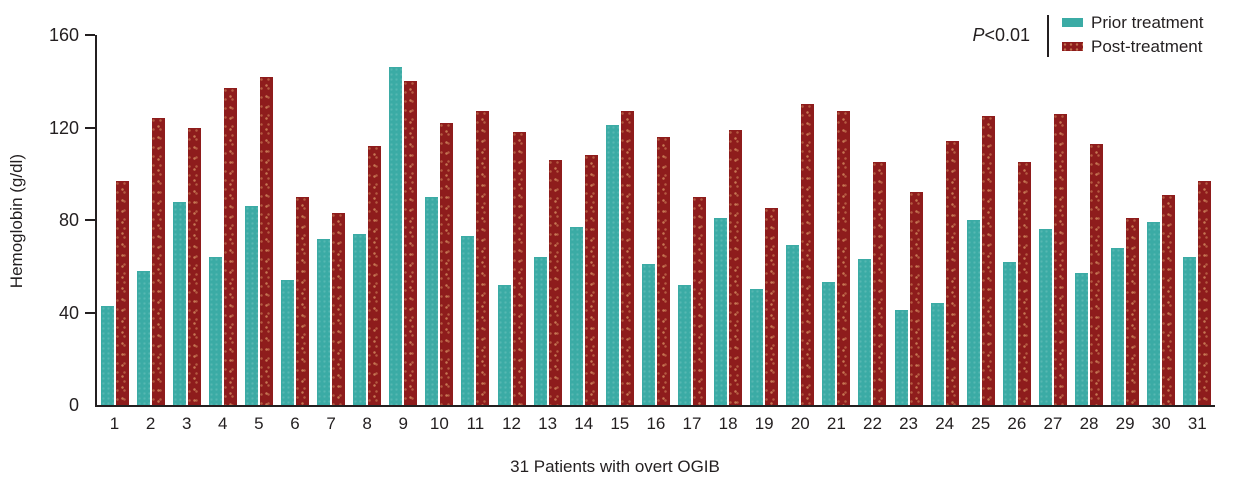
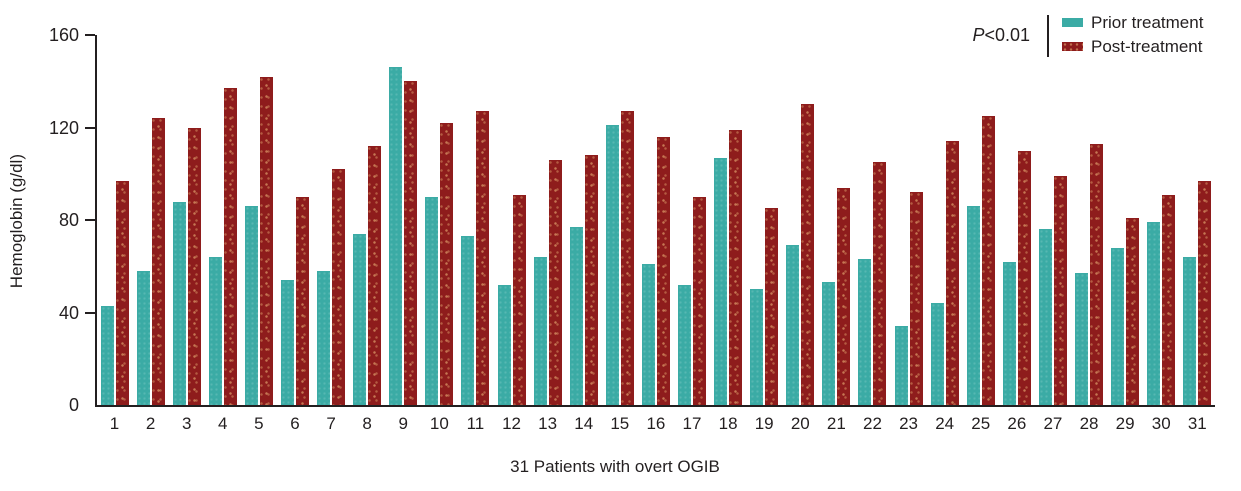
Prior treatment/7: 72 -> 58
Post-treatment/7: 83 -> 102
Post-treatment/12: 118 -> 91
Prior treatment/18: 81 -> 107
Post-treatment/21: 127 -> 94
Prior treatment/23: 41 -> 34
Prior treatment/25: 80 -> 86
Post-treatment/26: 105 -> 110
Post-treatment/27: 126 -> 99
